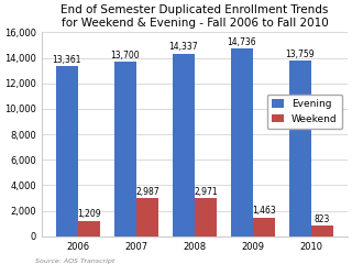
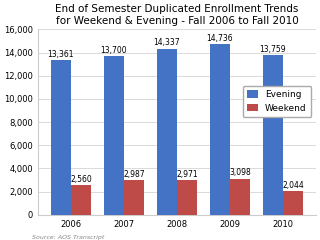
Weekend/2006: 1,209 -> 2,560
Weekend/2009: 1,463 -> 3,098
Weekend/2010: 823 -> 2,044
